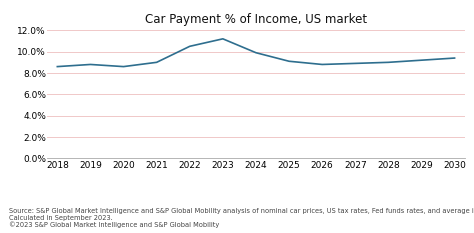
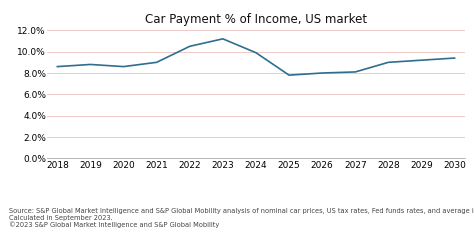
2025: 9.1% -> 7.8%
2026: 8.8% -> 8.0%
2027: 8.9% -> 8.1%
